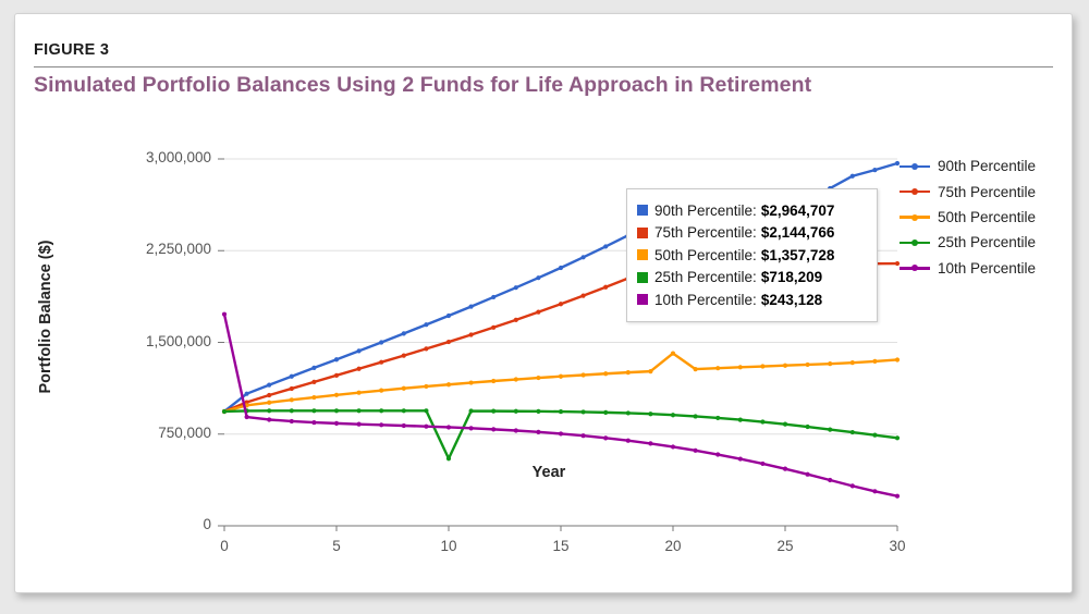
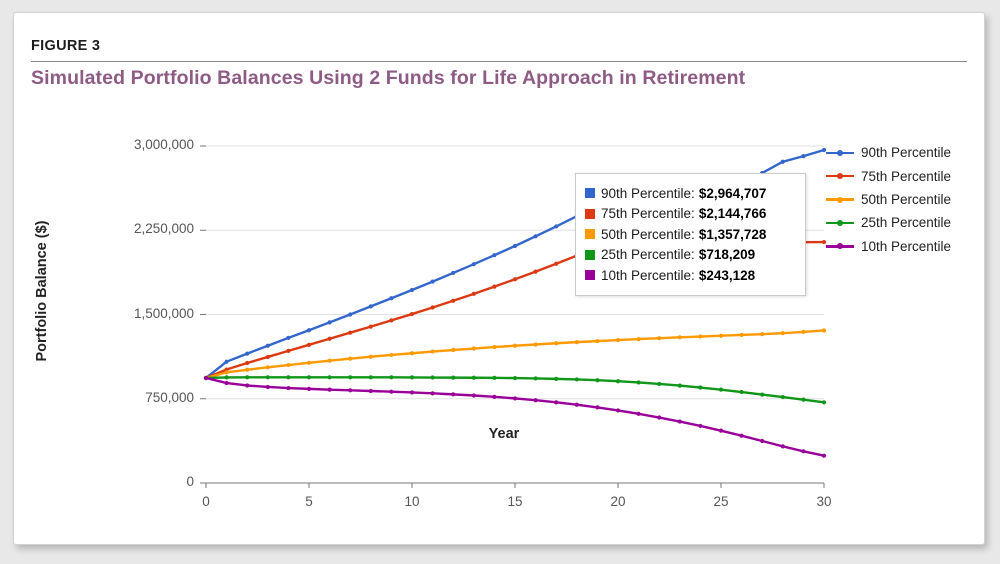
10th Percentile/0: 1730000 -> 940000
25th Percentile/10: 550000 -> 940000
75th Percentile/20: 1910000 -> 2170000
50th Percentile/20: 1410000 -> 1270000
